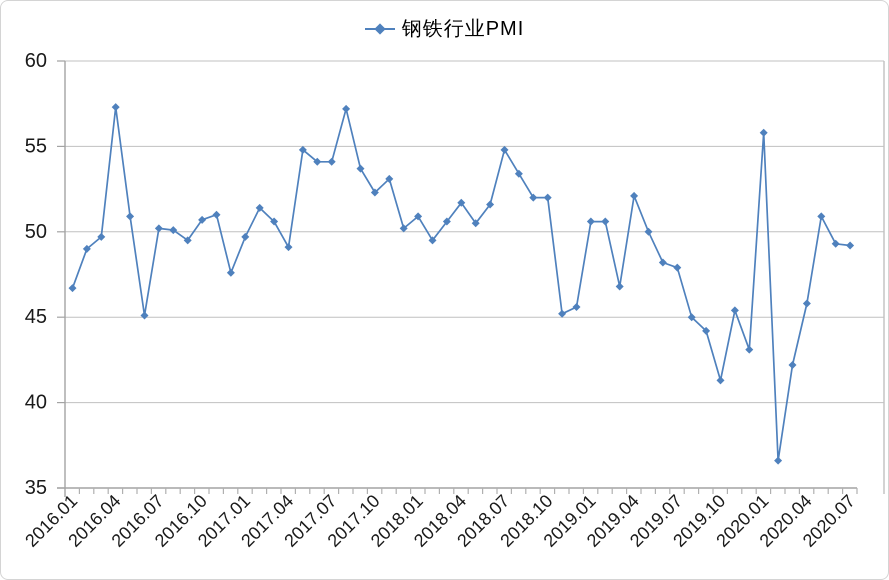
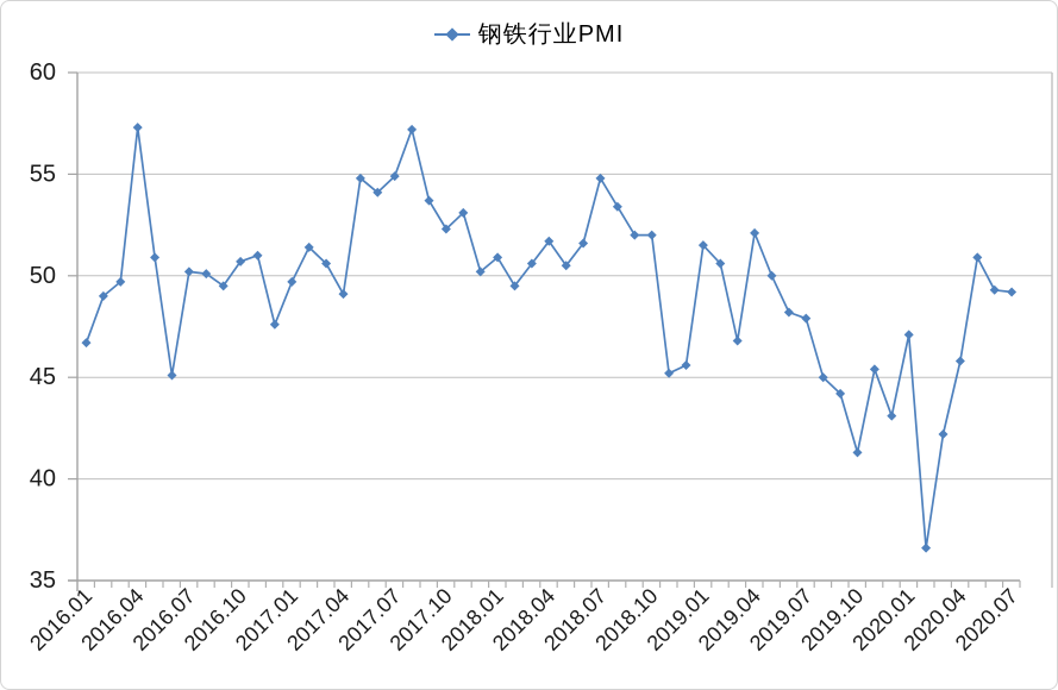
2017.07: 54.1 -> 54.9
2019.01: 50.6 -> 51.5
2020.01: 55.8 -> 47.1
